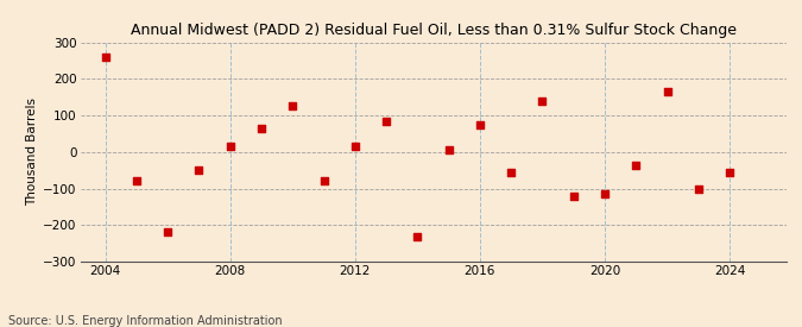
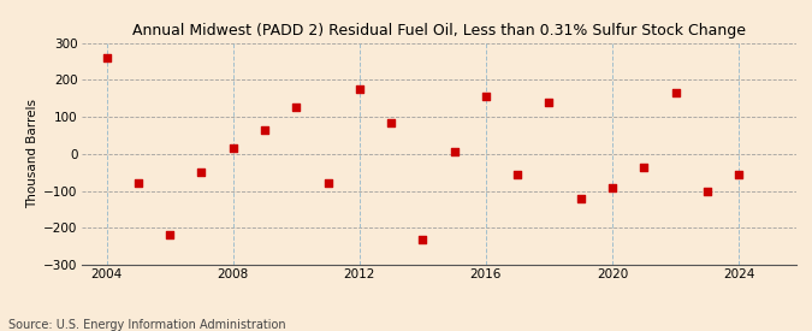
2012: 15 -> 175
2016: 75 -> 155
2020: -115 -> -90
